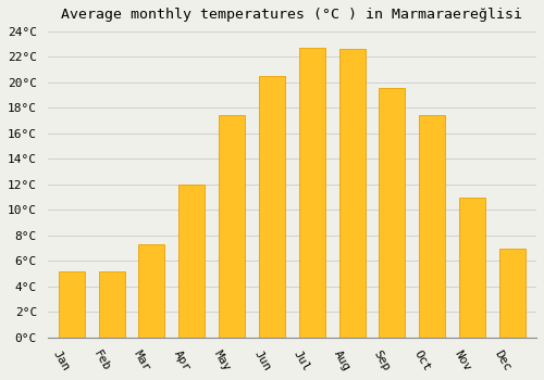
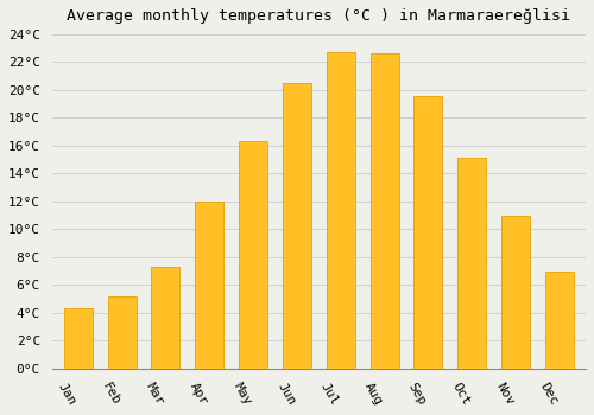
Jan: 5.2°C -> 4.3°C
May: 17.4°C -> 16.3°C
Oct: 17.4°C -> 15.1°C
